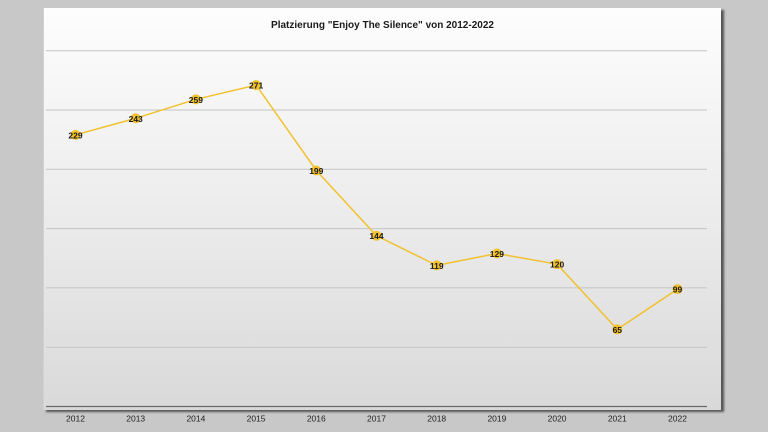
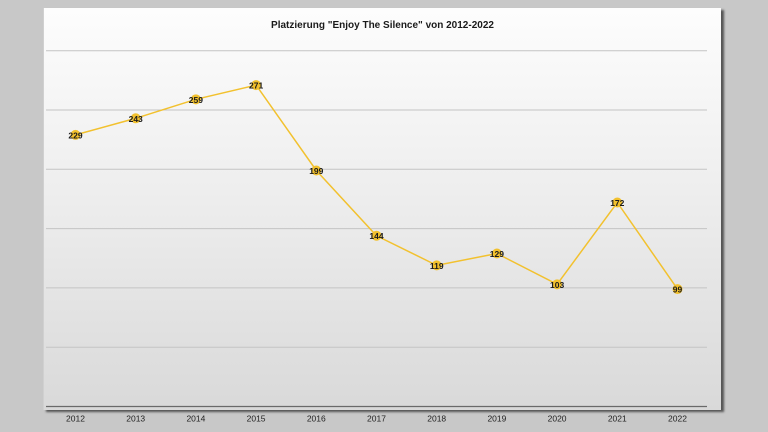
2020: 120 -> 103
2021: 65 -> 172
